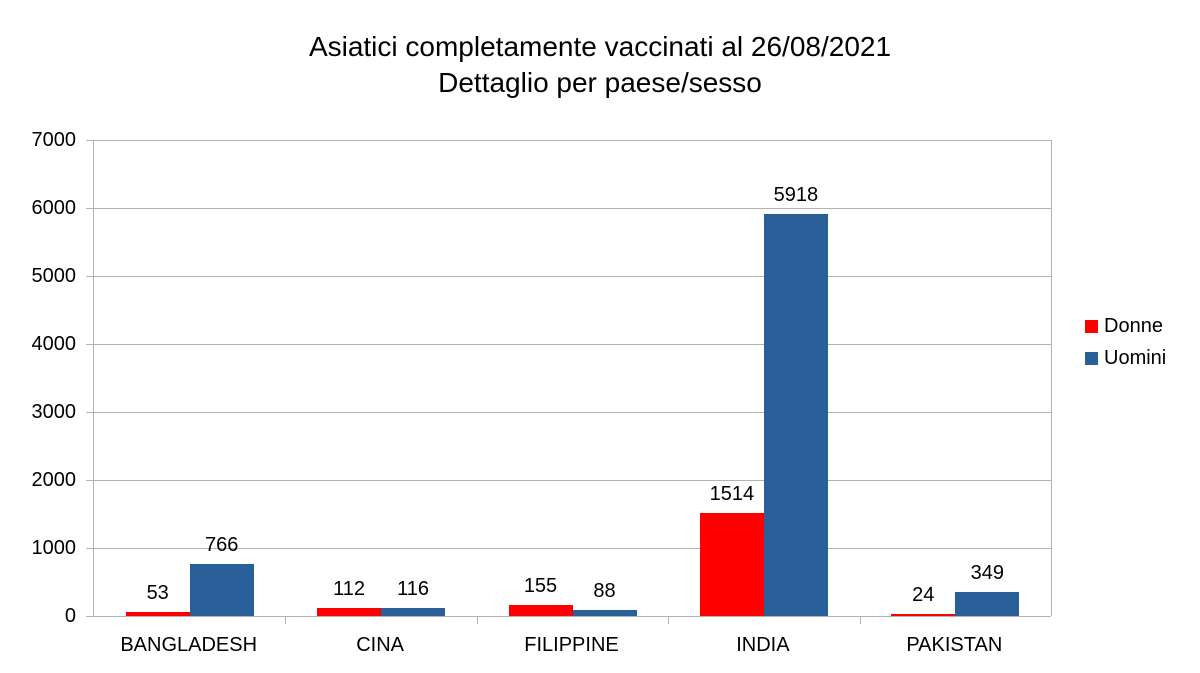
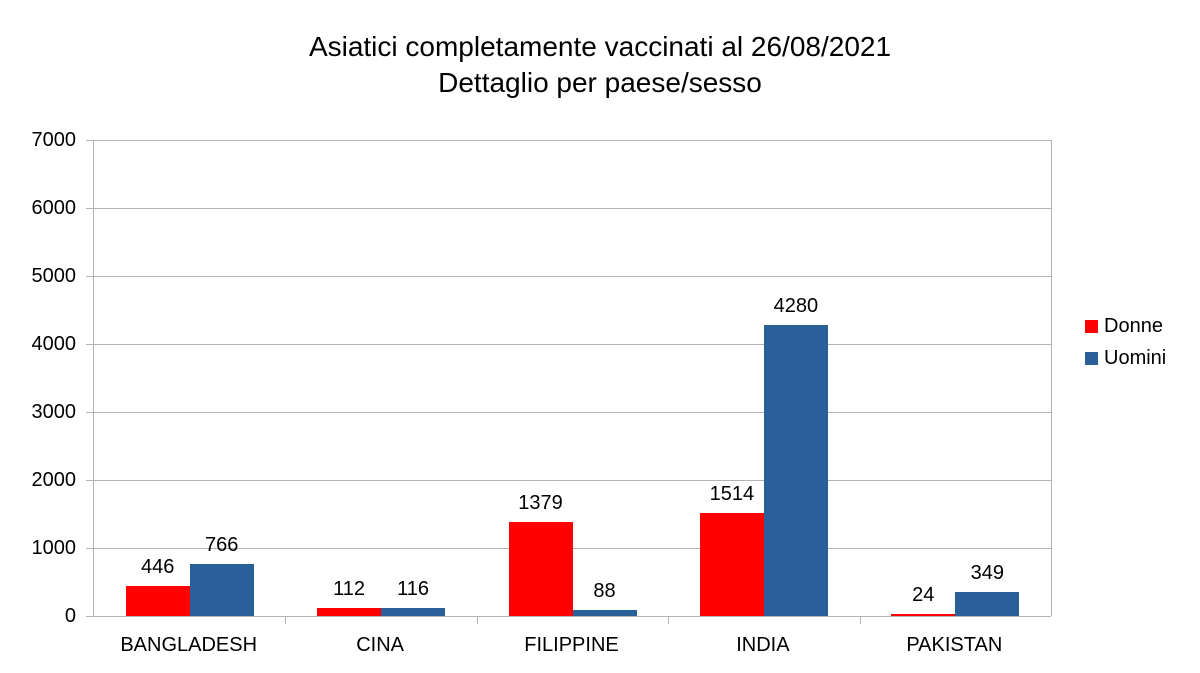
Donne/BANGLADESH: 53 -> 446
Donne/FILIPPINE: 155 -> 1379
Uomini/INDIA: 5918 -> 4280
